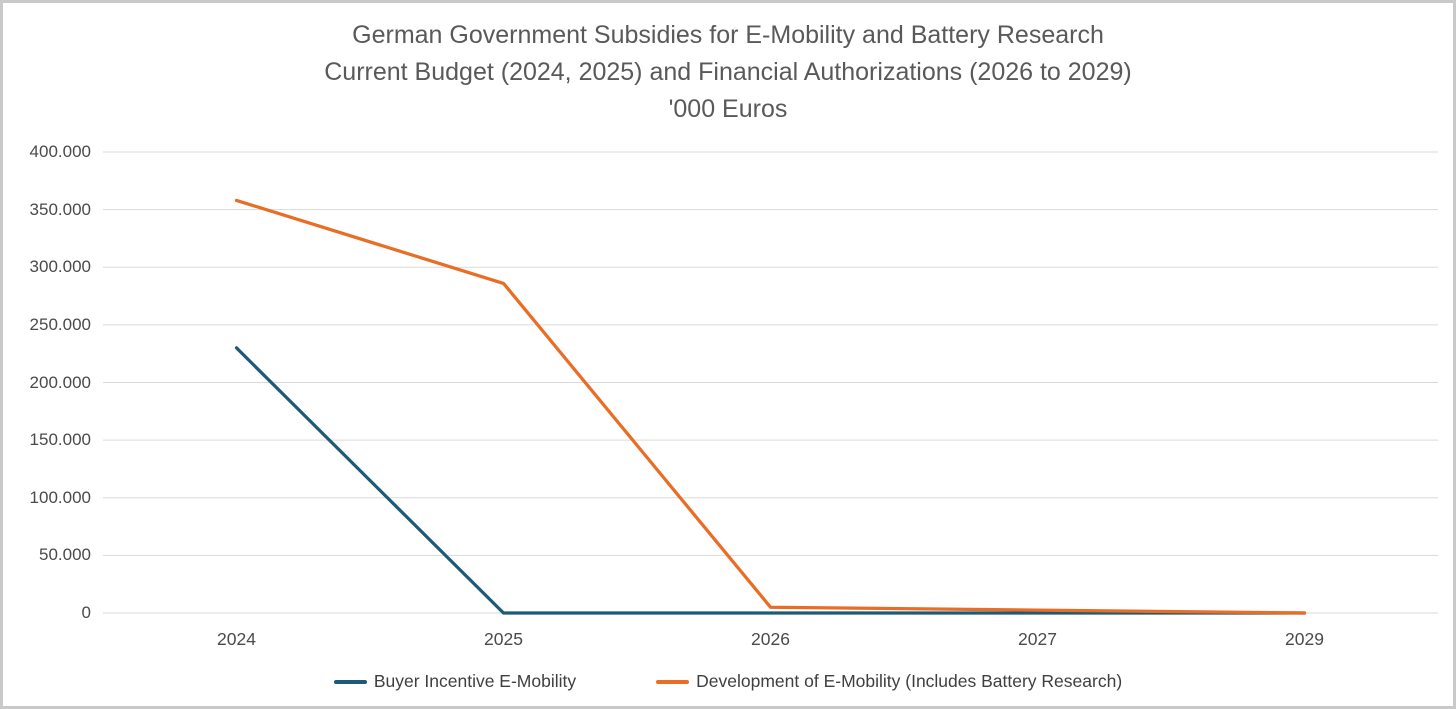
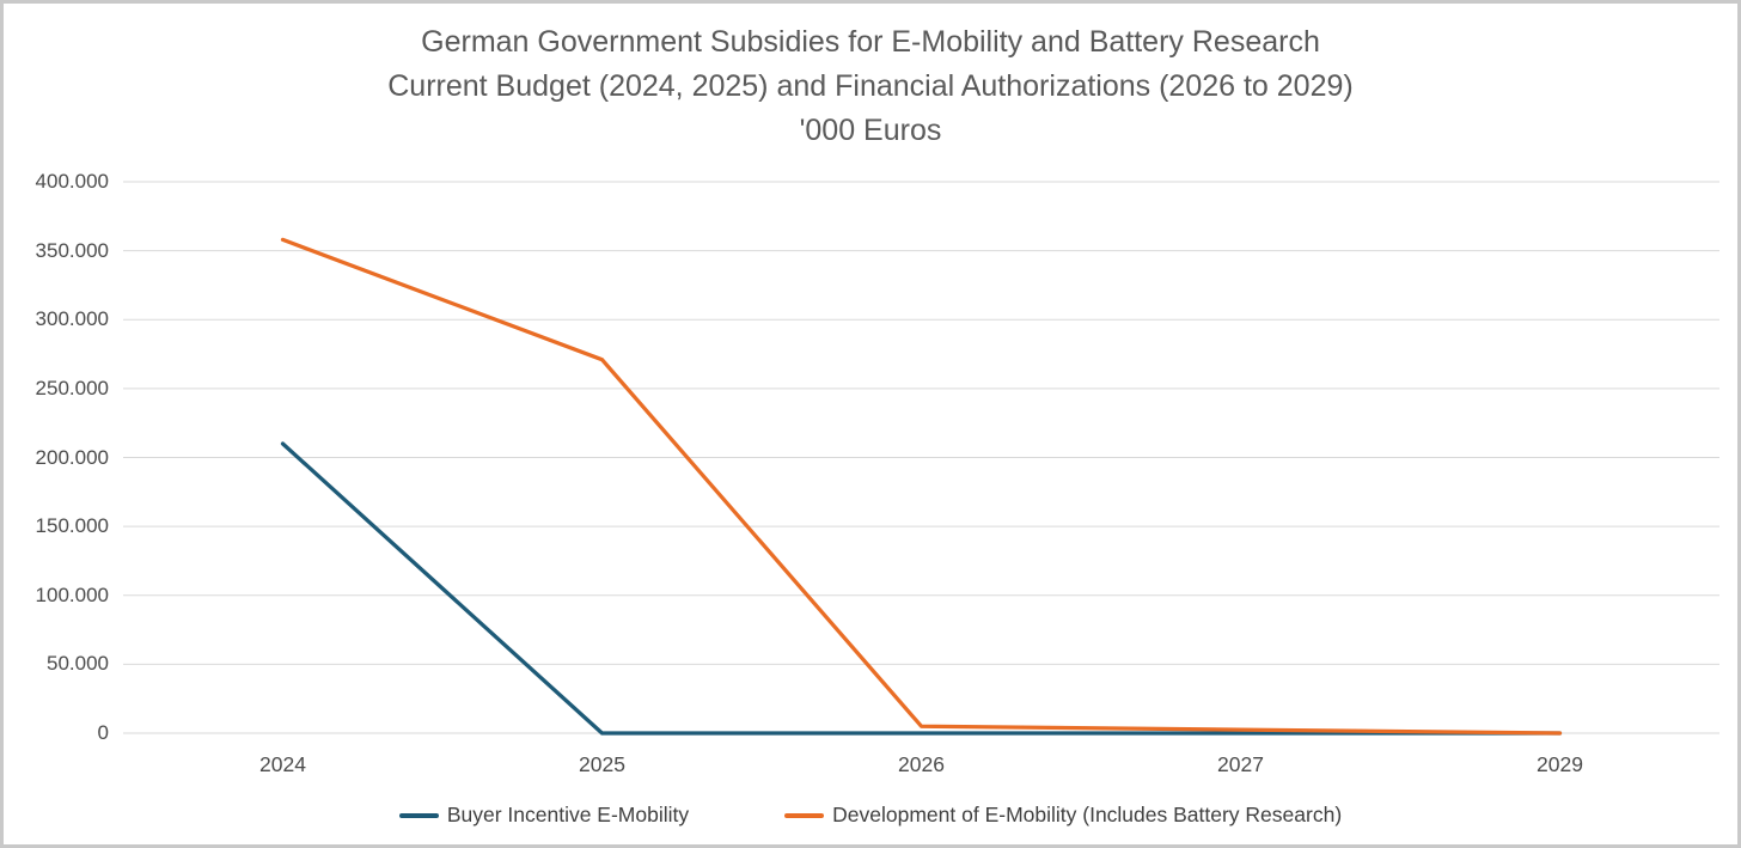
Buyer Incentive E-Mobility/2024: 230000 -> 210000
Development of E-Mobility (Includes Battery Research)/2025: 286000 -> 271000
